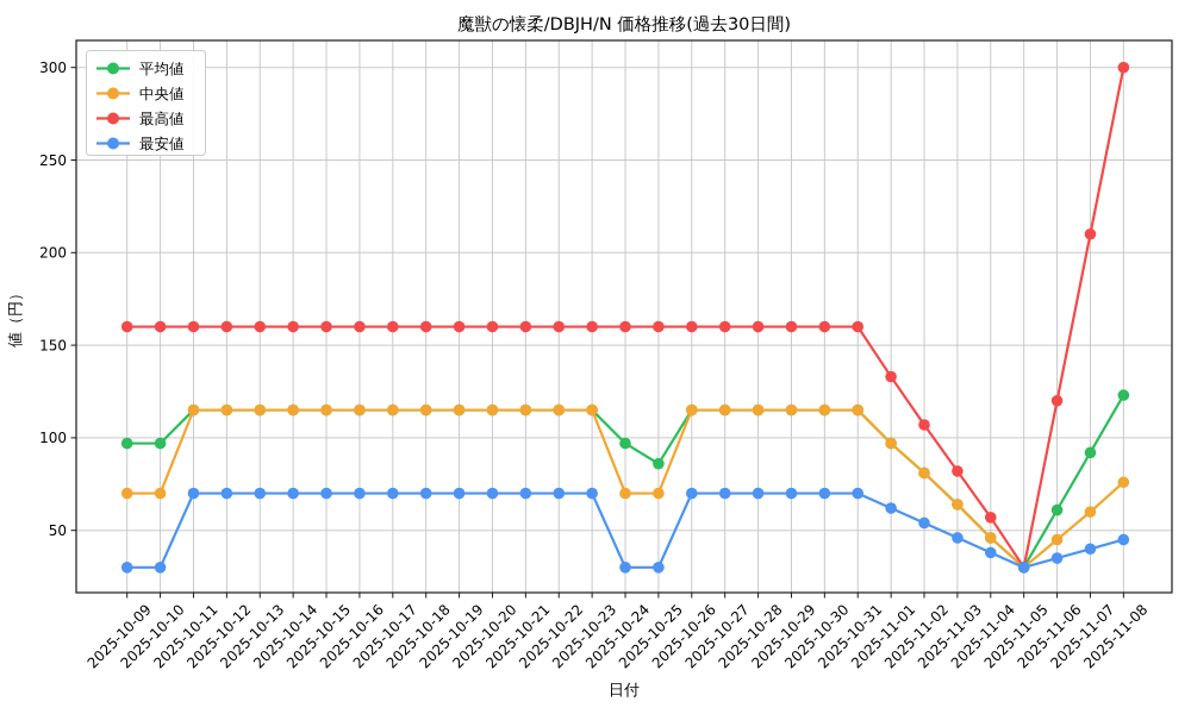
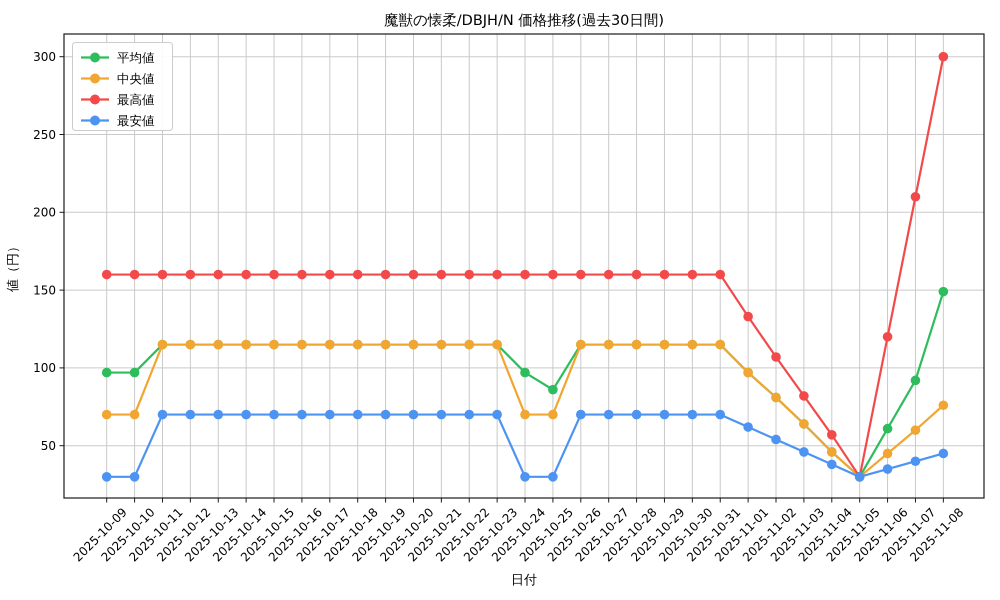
平均値/2025-11-08: 123 -> 149
